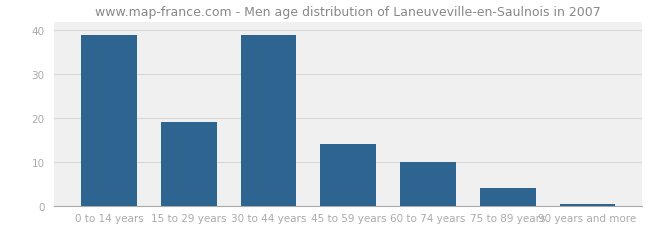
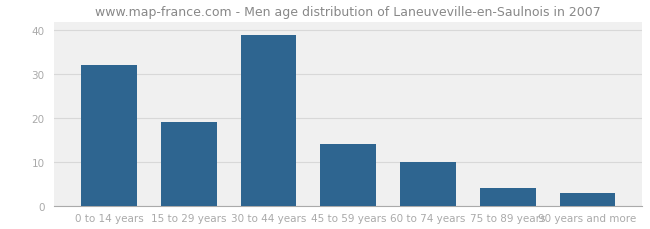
0 to 14 years: 39.0 -> 32.0
90 years and more: 0.5 -> 3.0
